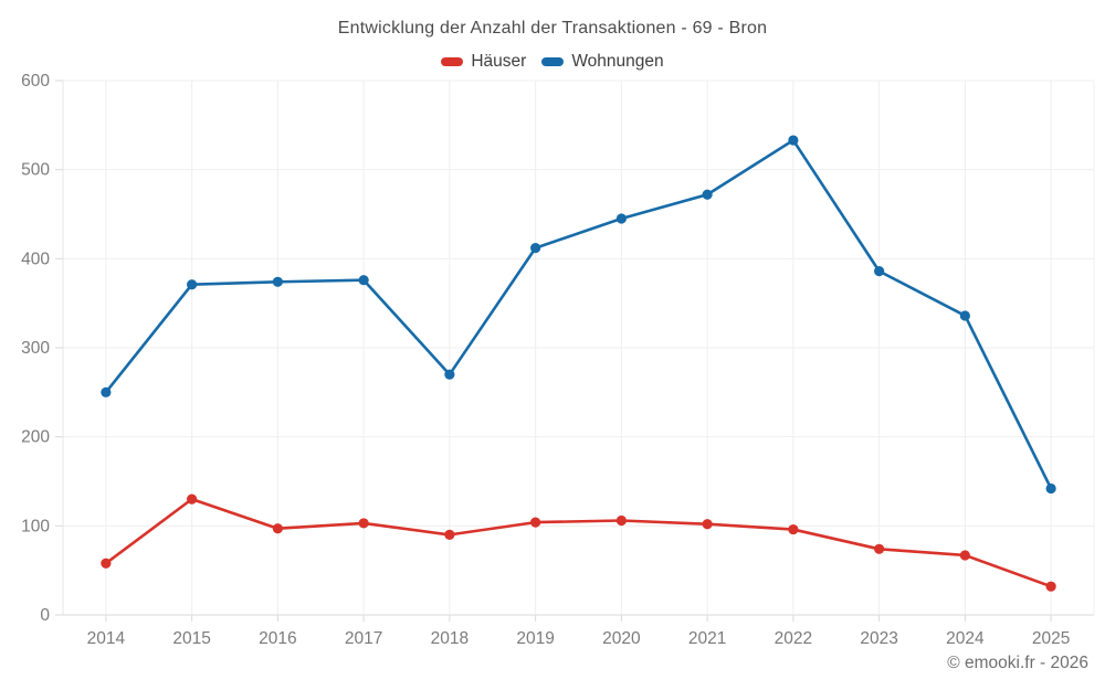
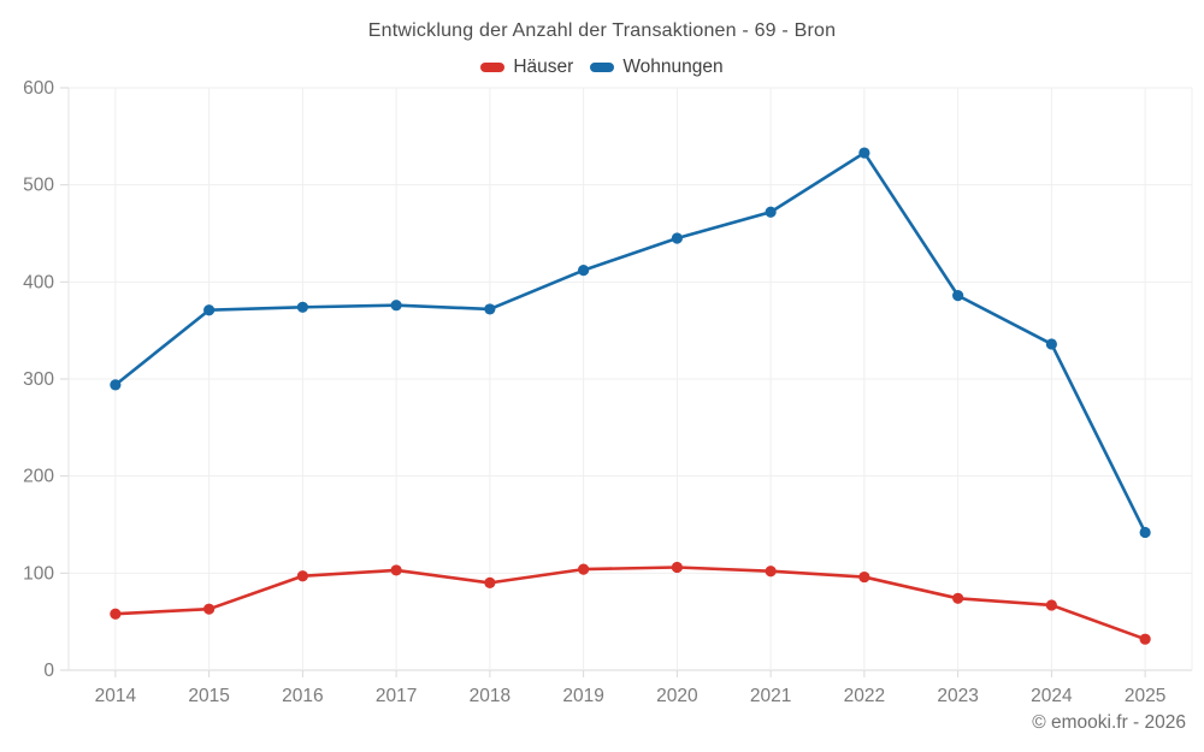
Wohnungen/2014: 250 -> 290
Häuser/2015: 130 -> 60
Wohnungen/2018: 270 -> 370
